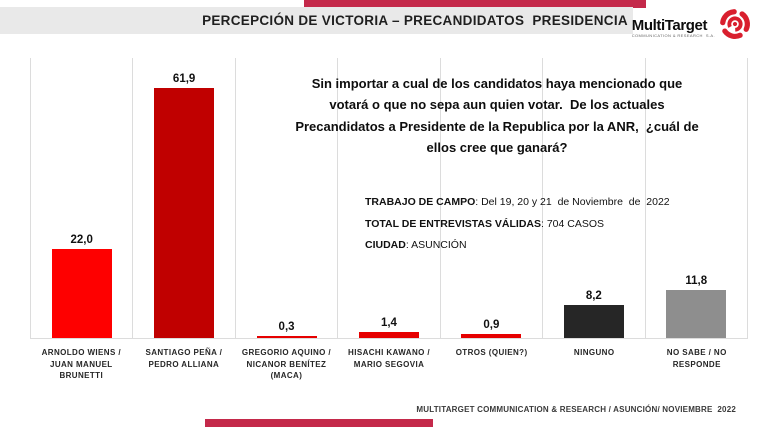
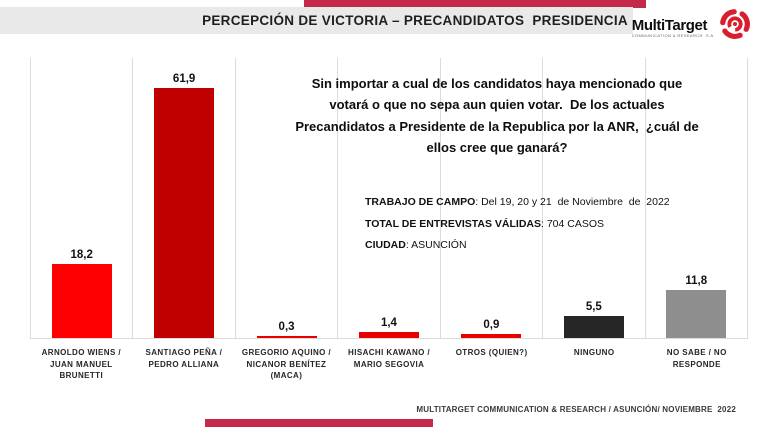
ARNOLDO WIENS / JUAN MANUEL BRUNETTI: 22,0 -> 18,2
NINGUNO: 8,2 -> 5,5
